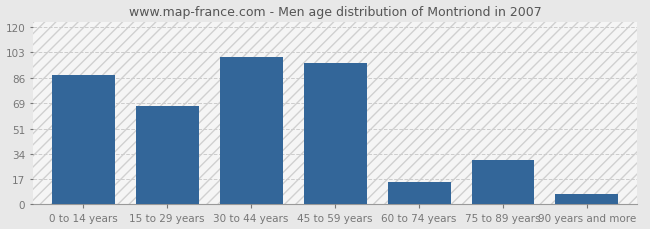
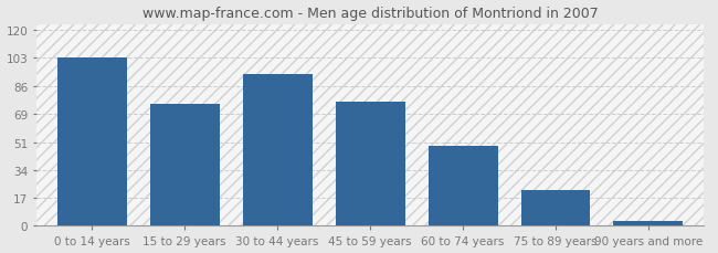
0 to 14 years: 88 -> 103
15 to 29 years: 67 -> 75
30 to 44 years: 100 -> 93
45 to 59 years: 96 -> 76
60 to 74 years: 15 -> 49
75 to 89 years: 30 -> 22
90 years and more: 7 -> 3
